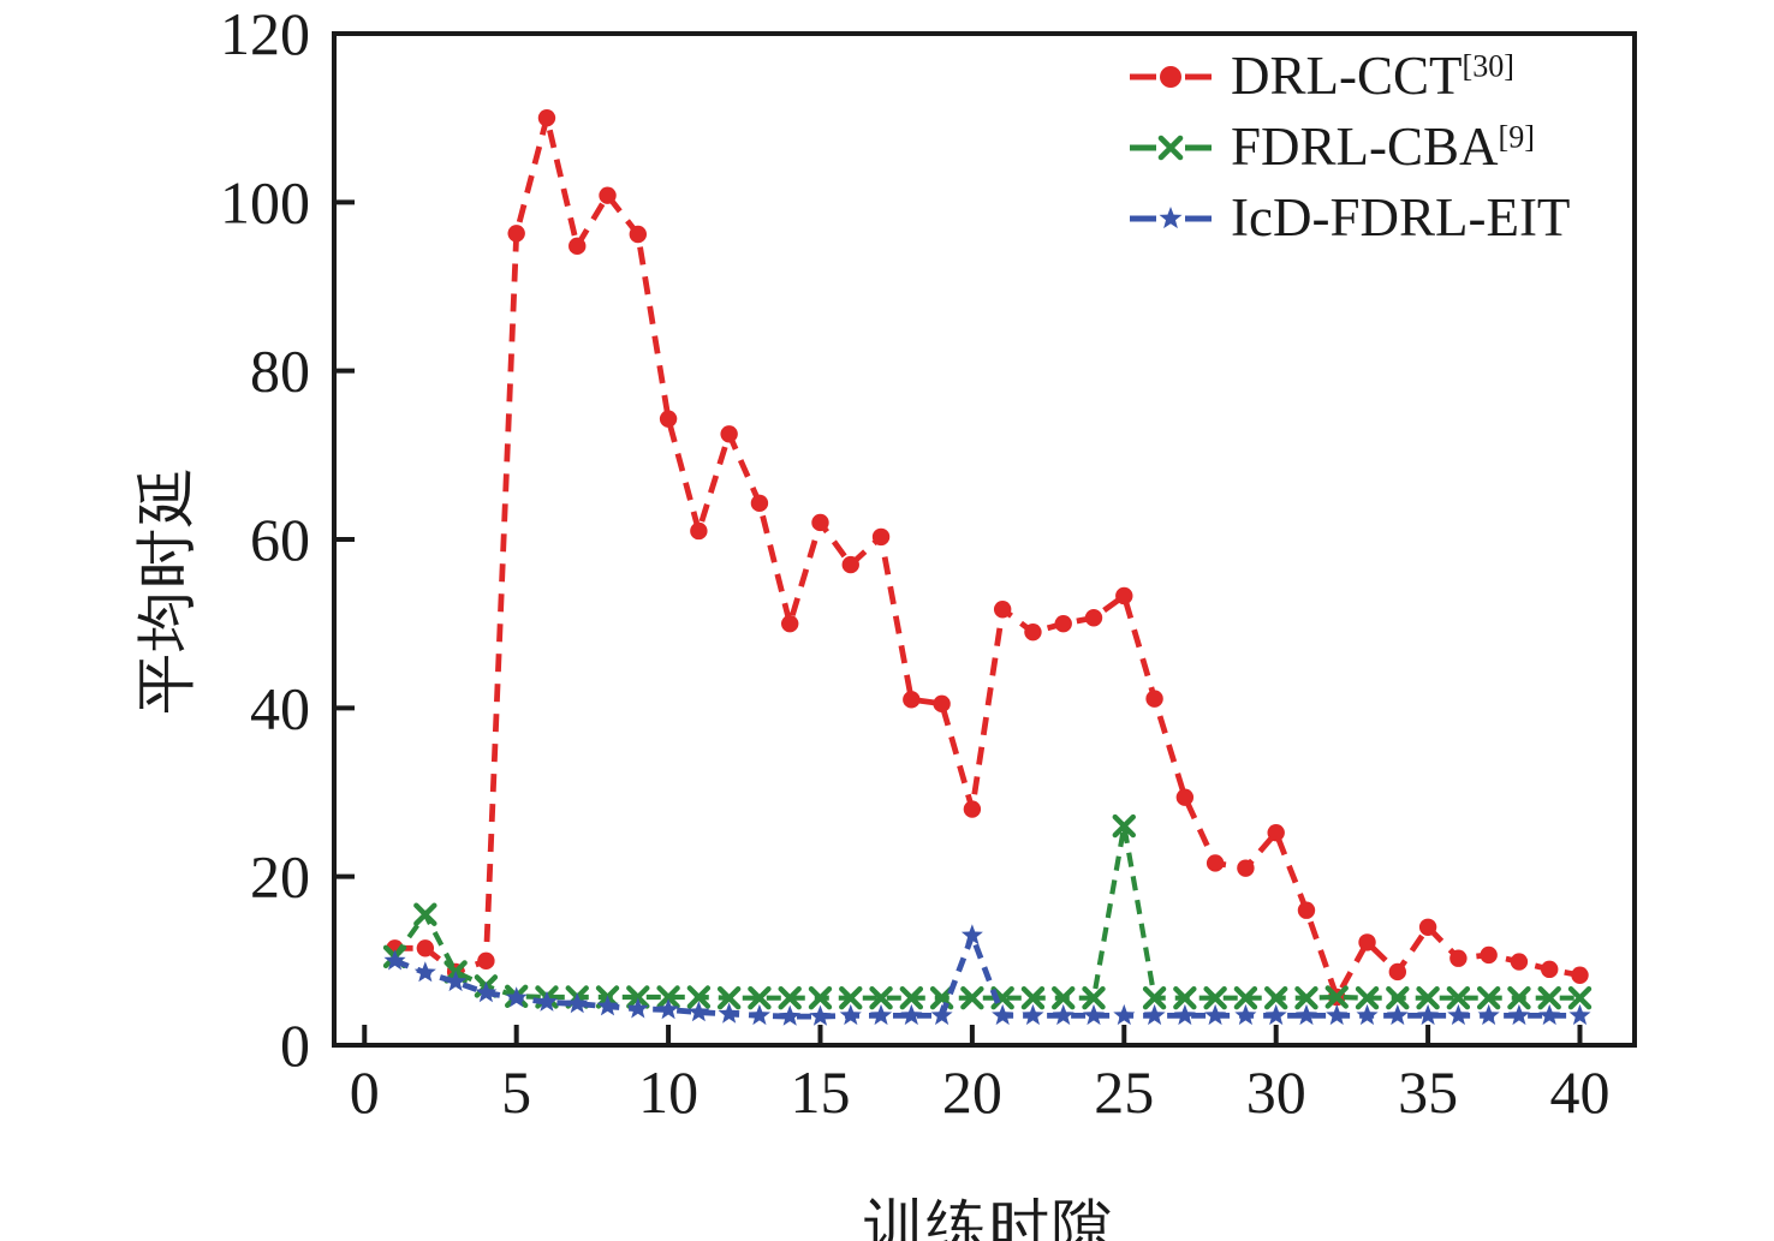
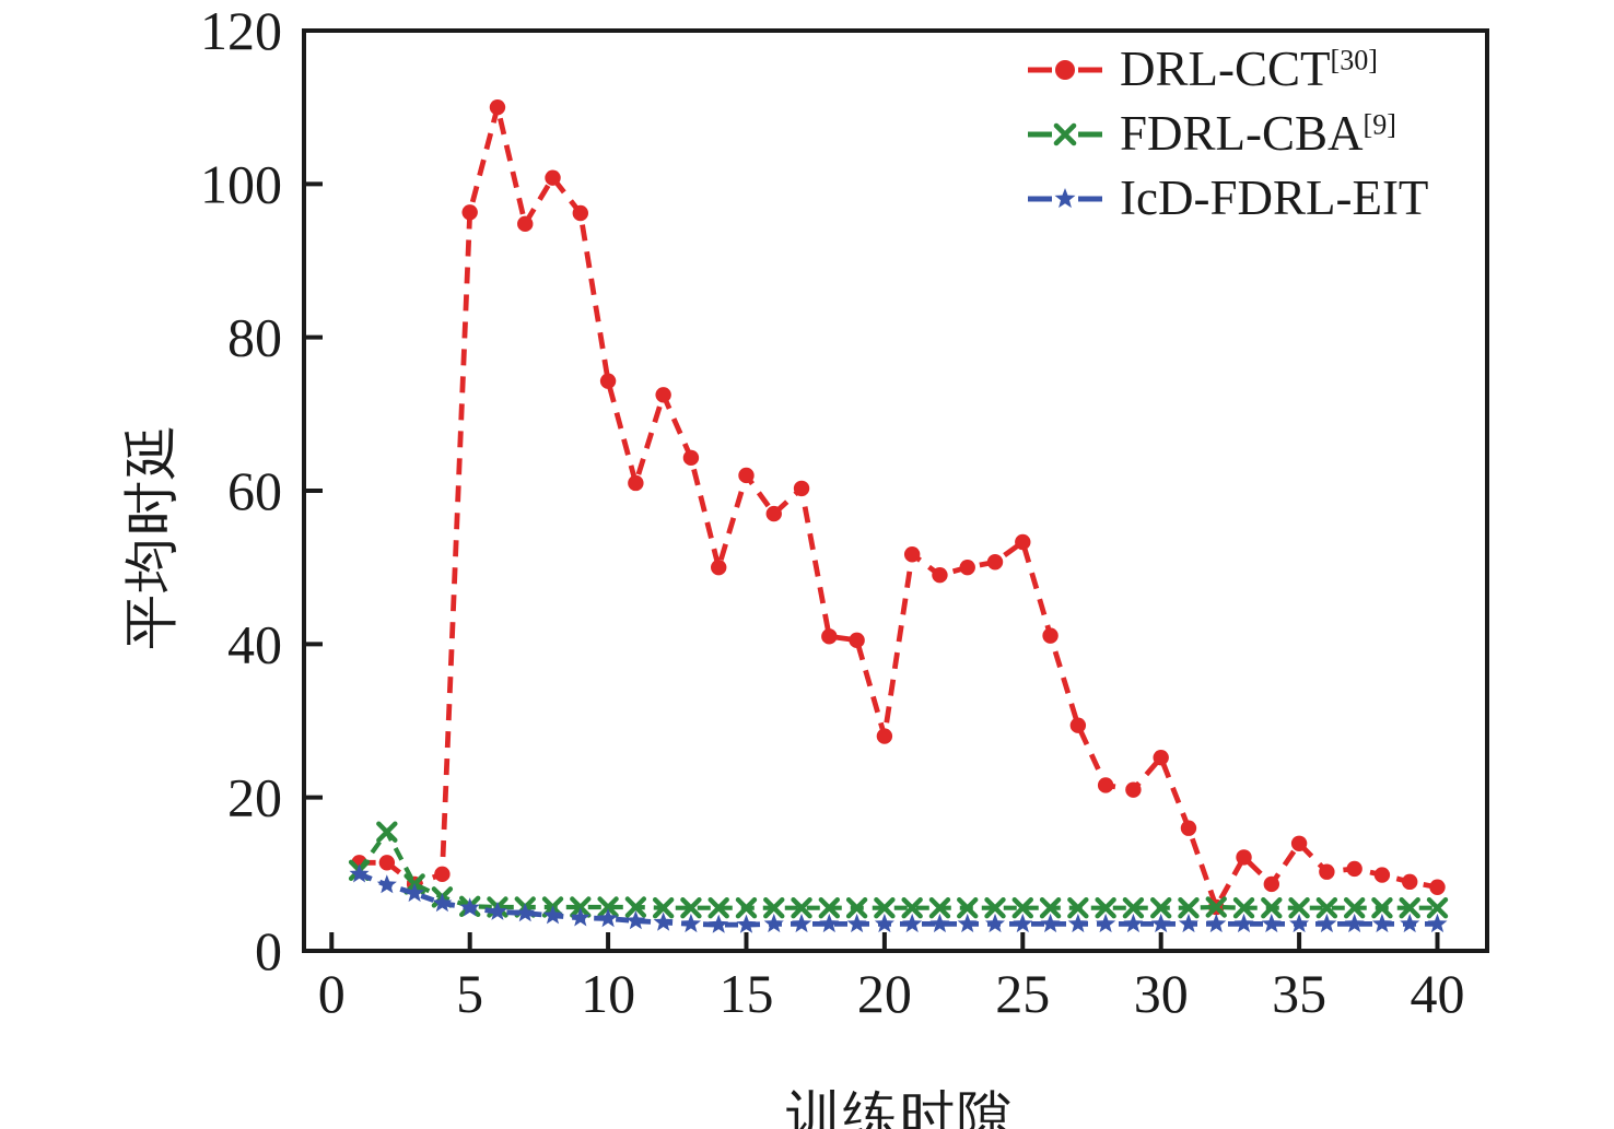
IcD-FDRL-EIT/20: 13 -> 4
FDRL-CBA/25: 26 -> 6
